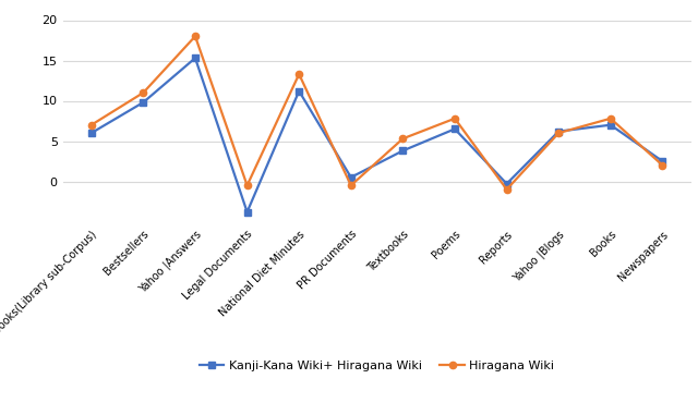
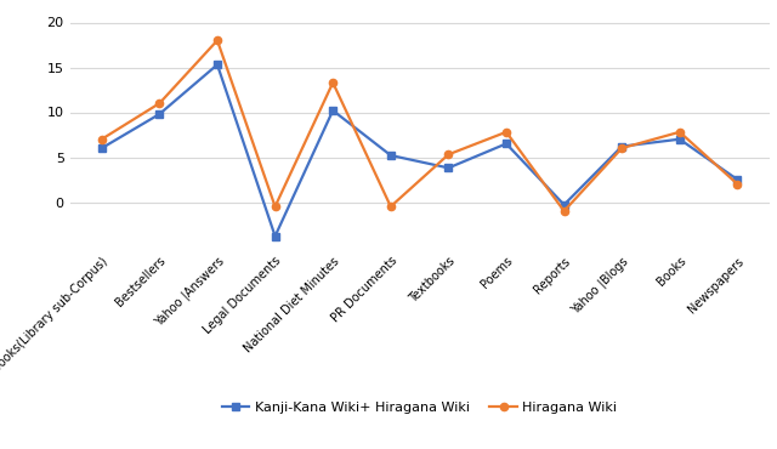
Kanji-Kana Wiki+ Hiragana Wiki/National Diet Minutes: 11.2 -> 10.2
Kanji-Kana Wiki+ Hiragana Wiki/PR Documents: 0.5 -> 5.2
